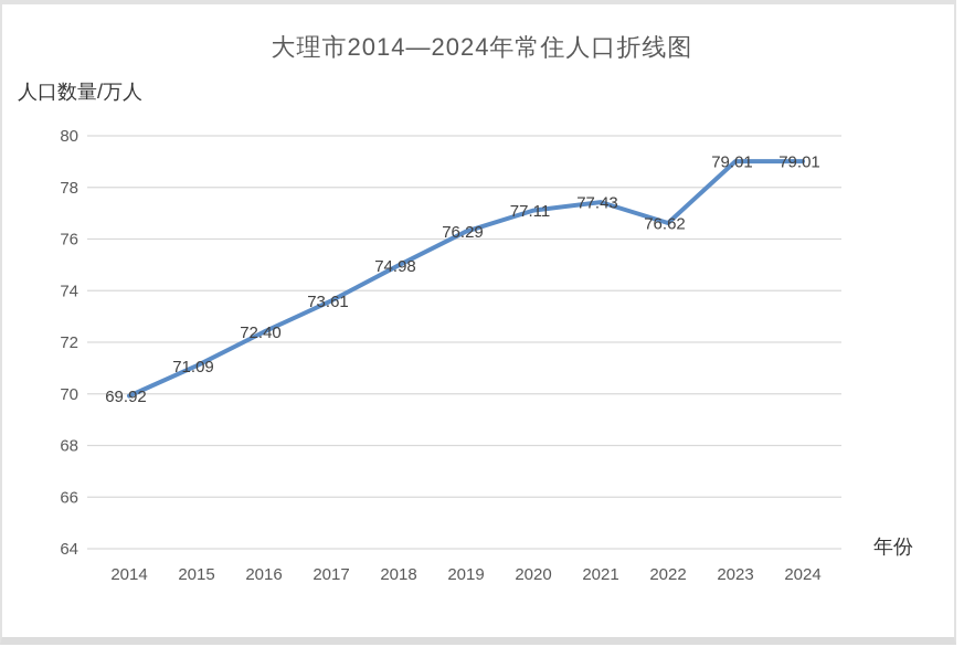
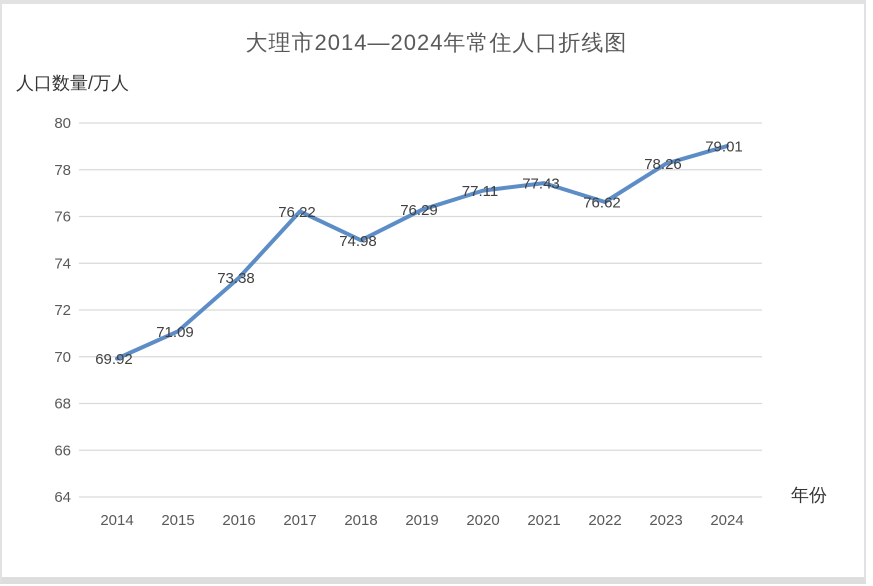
2016: 72.40 -> 73.38
2017: 73.61 -> 76.22
2023: 79.01 -> 78.26
